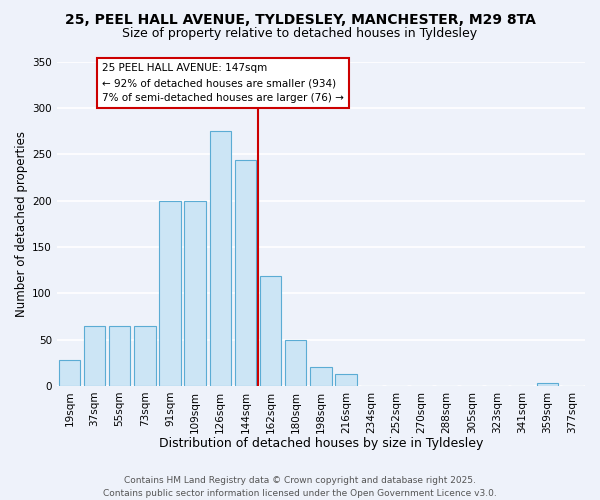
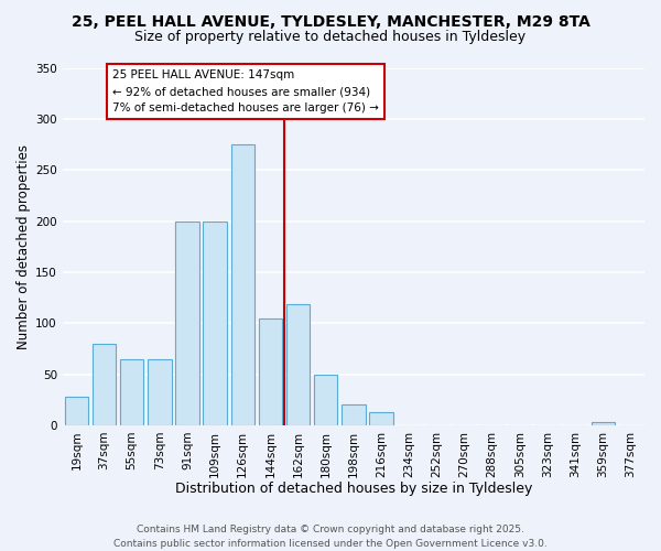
37sqm: 65 -> 80
144sqm: 244 -> 104
